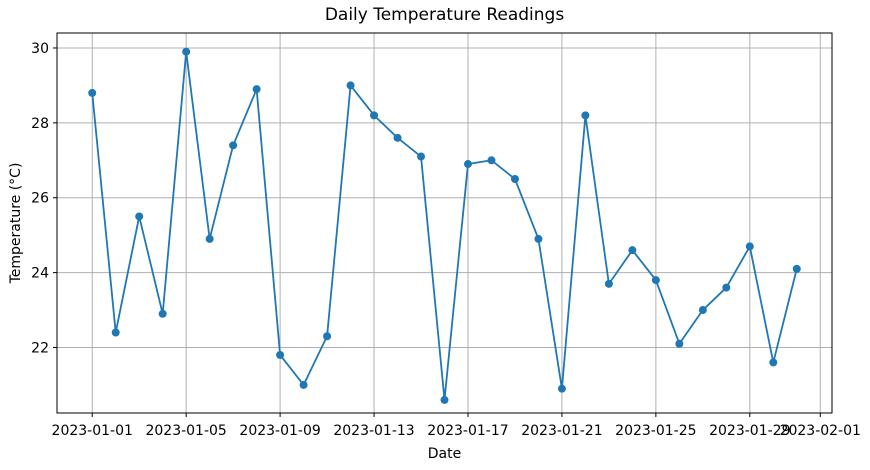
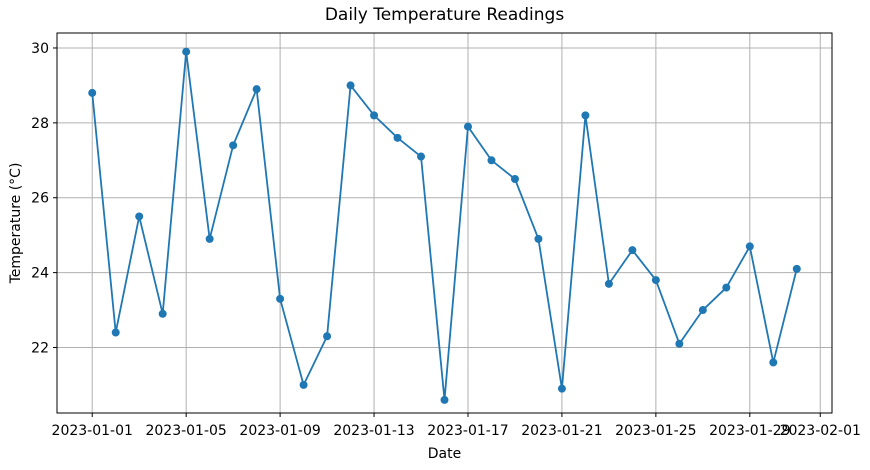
2023-01-09: 21.8 -> 23.3
2023-01-17: 26.9 -> 27.9
